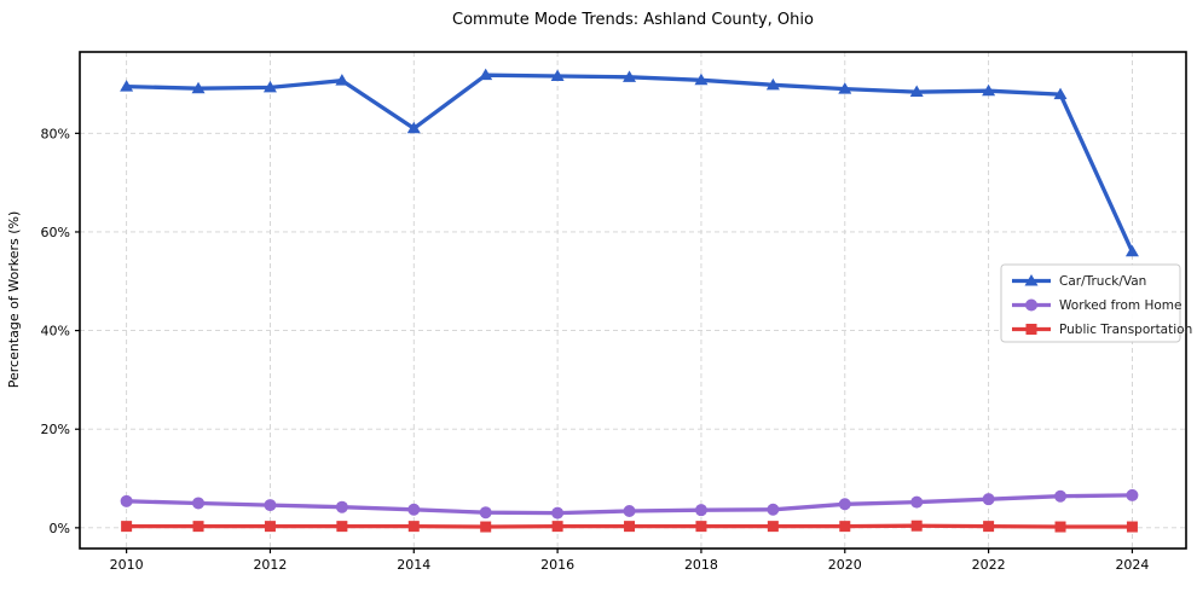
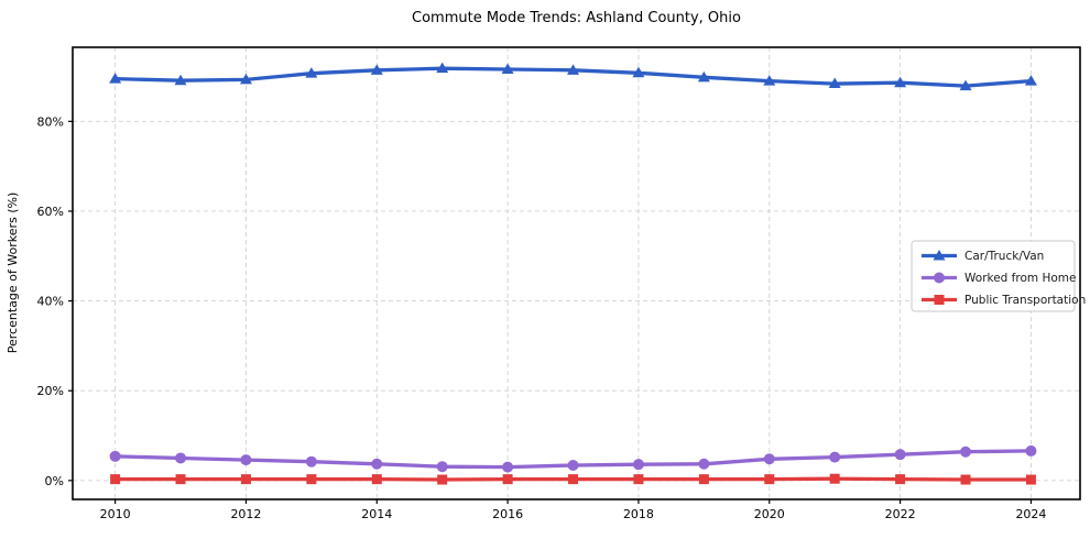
Car/Truck/Van/2014: 81% -> 91%
Car/Truck/Van/2024: 56% -> 89%
